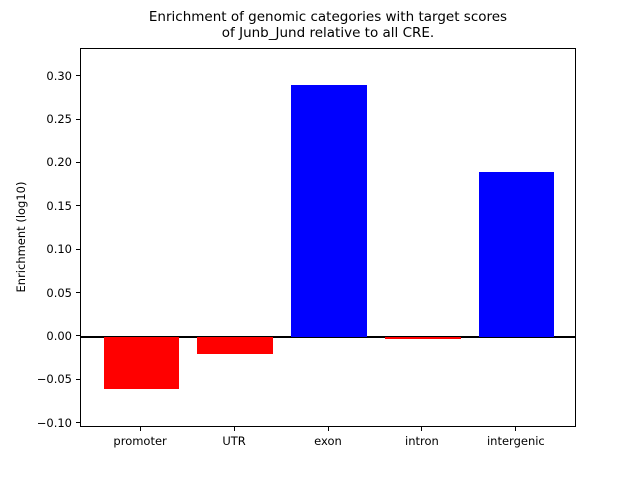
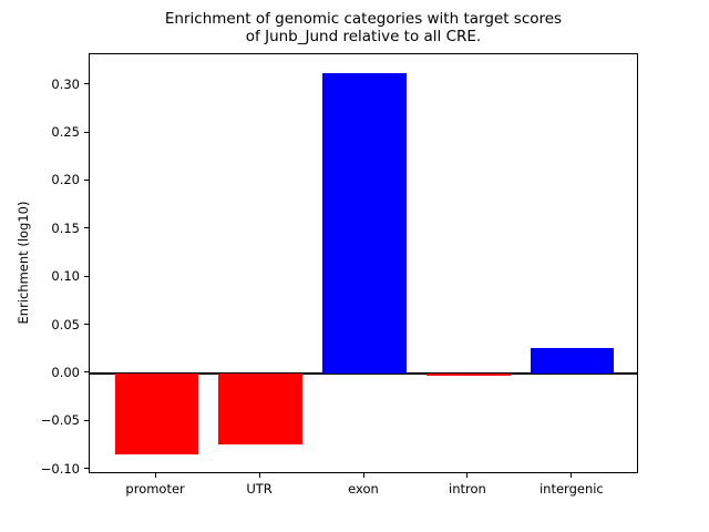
promoter: -0.06 -> -0.08
UTR: -0.02 -> -0.07
exon: 0.29 -> 0.31
intergenic: 0.19 -> 0.03
